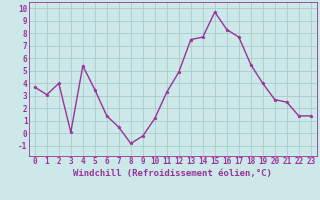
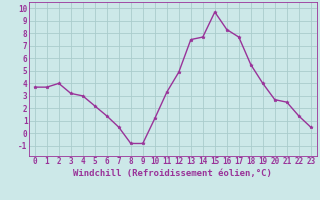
1: 3.1 -> 3.7
3: 0.1 -> 3.2
4: 5.4 -> 3.0
5: 3.5 -> 2.2
9: -0.2 -> -0.8
23: 1.4 -> 0.5
